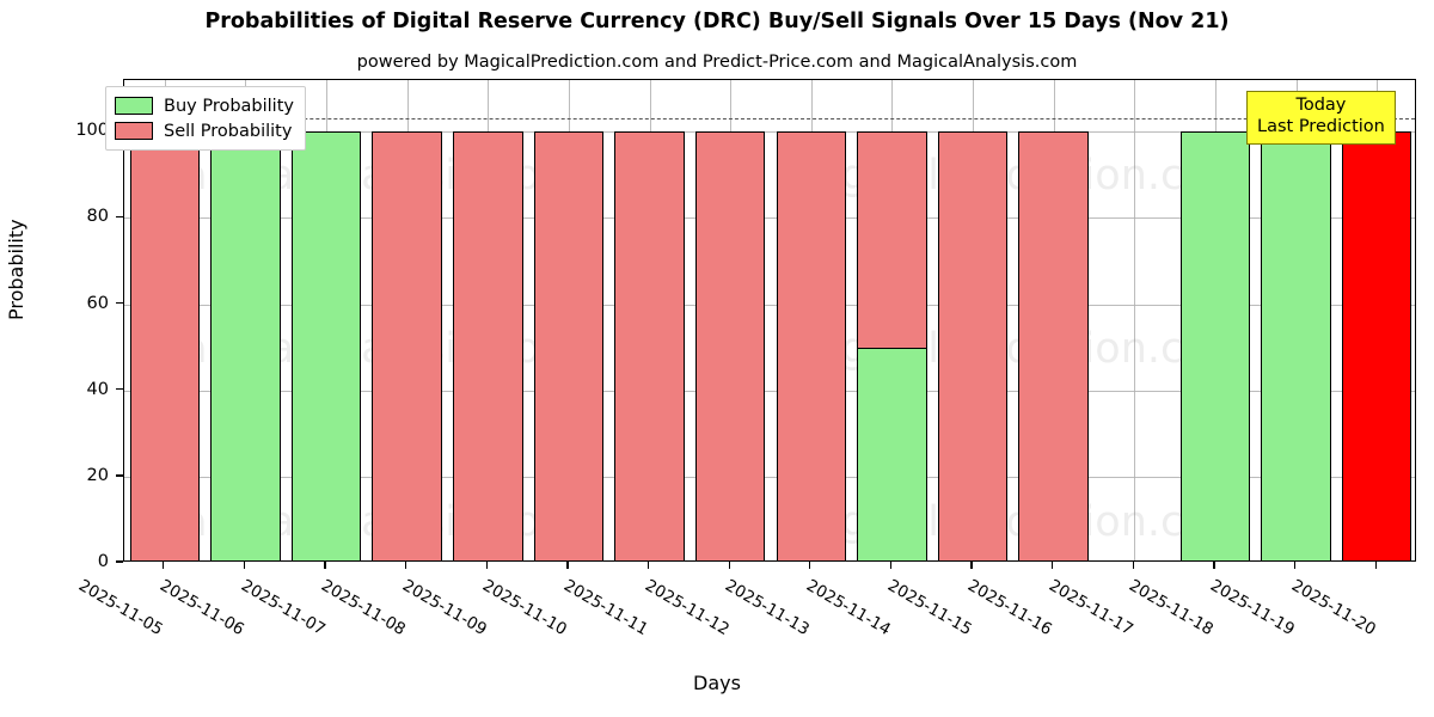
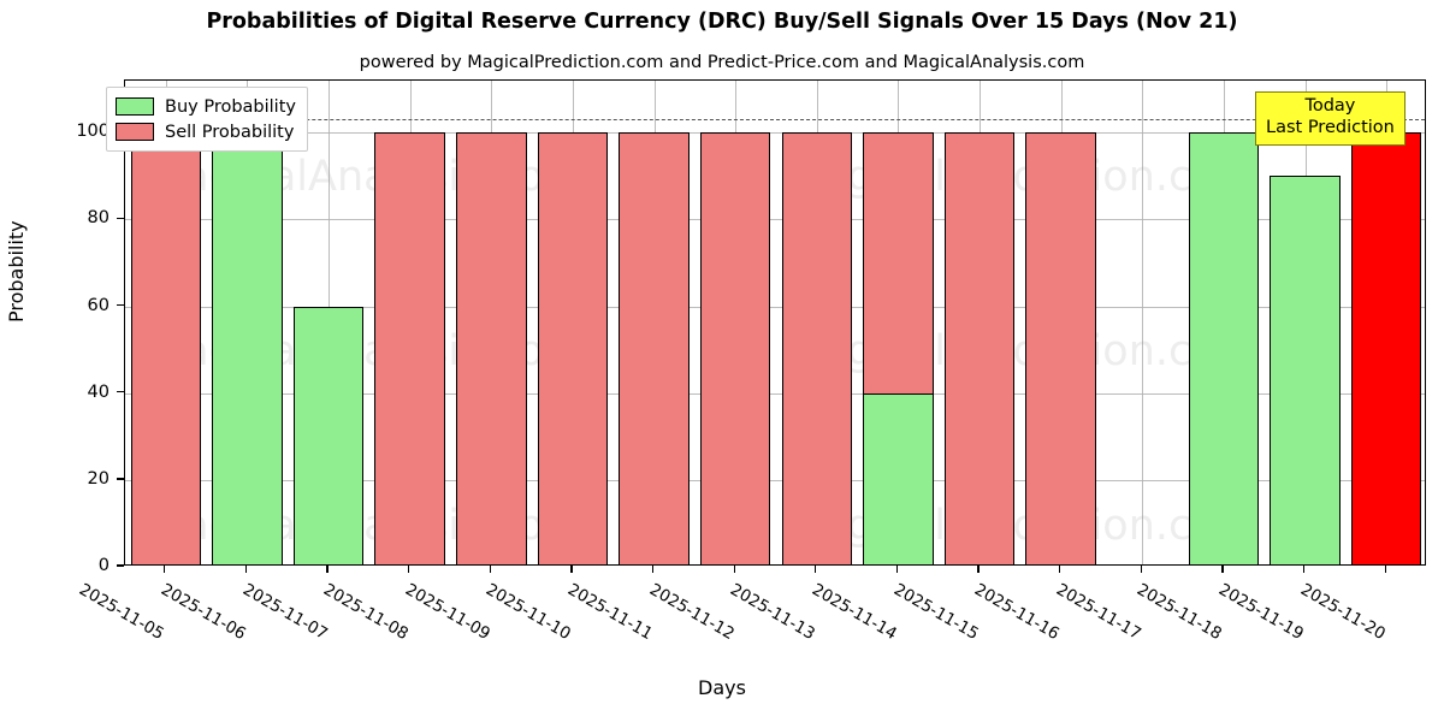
Buy Probability/2025-11-07: 100 -> 60
Buy Probability/2025-11-14: 50 -> 40
Buy Probability/2025-11-19: 100 -> 90
